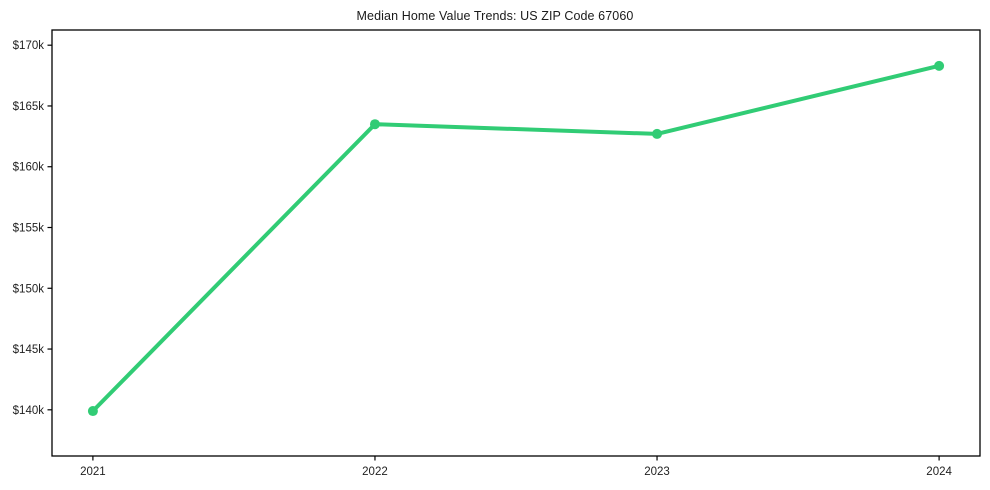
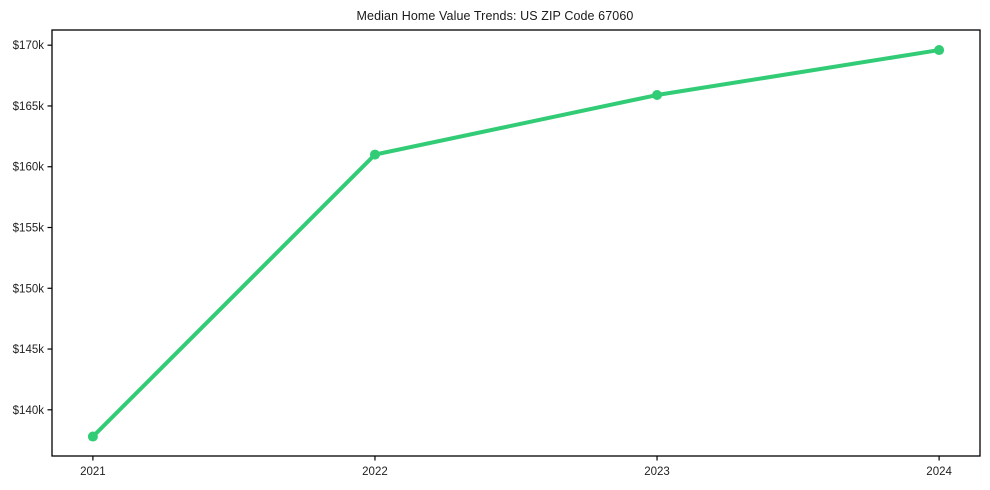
2021: $139.9k -> $137.8k
2022: $163.5k -> $161.0k
2023: $162.7k -> $165.9k
2024: $168.3k -> $169.6k
